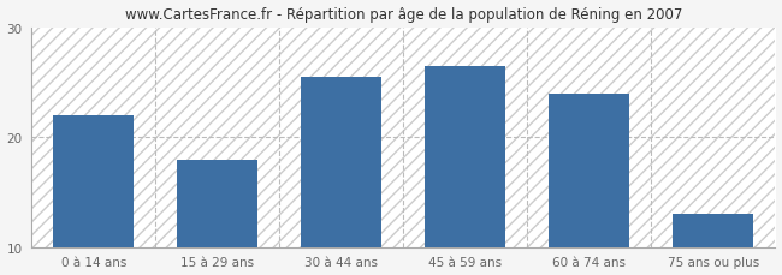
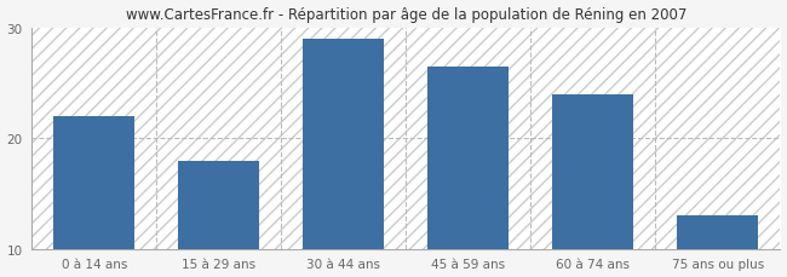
30 à 44 ans: 25.5 -> 29.0
